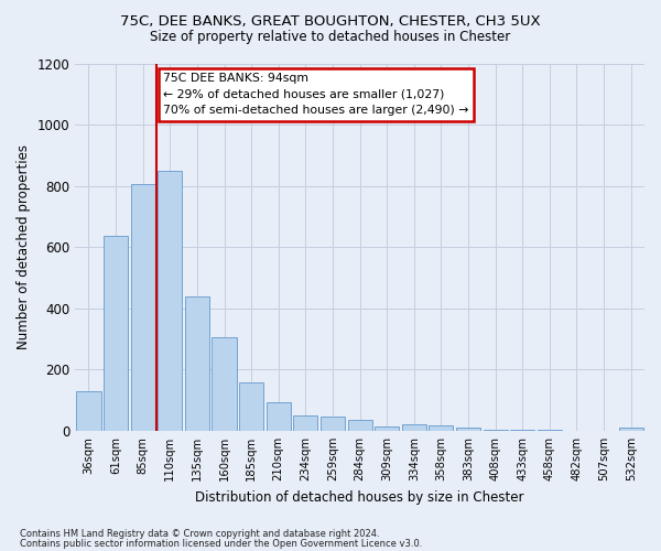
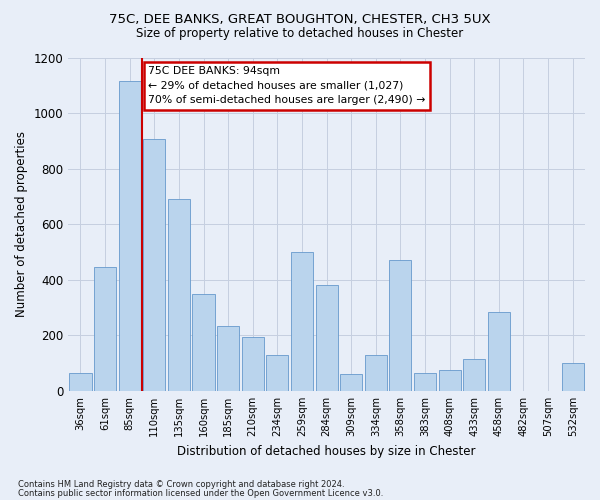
36sqm: 130 -> 65
61sqm: 635 -> 445
85sqm: 805 -> 1115
110sqm: 850 -> 905
135sqm: 440 -> 690
160sqm: 305 -> 350
185sqm: 158 -> 235
210sqm: 92 -> 195
234sqm: 50 -> 130
259sqm: 48 -> 500
284sqm: 35 -> 380
309sqm: 15 -> 60
334sqm: 20 -> 130
358sqm: 18 -> 470
383sqm: 10 -> 65
408sqm: 5 -> 75
433sqm: 5 -> 115
458sqm: 5 -> 285
532sqm: 10 -> 100
